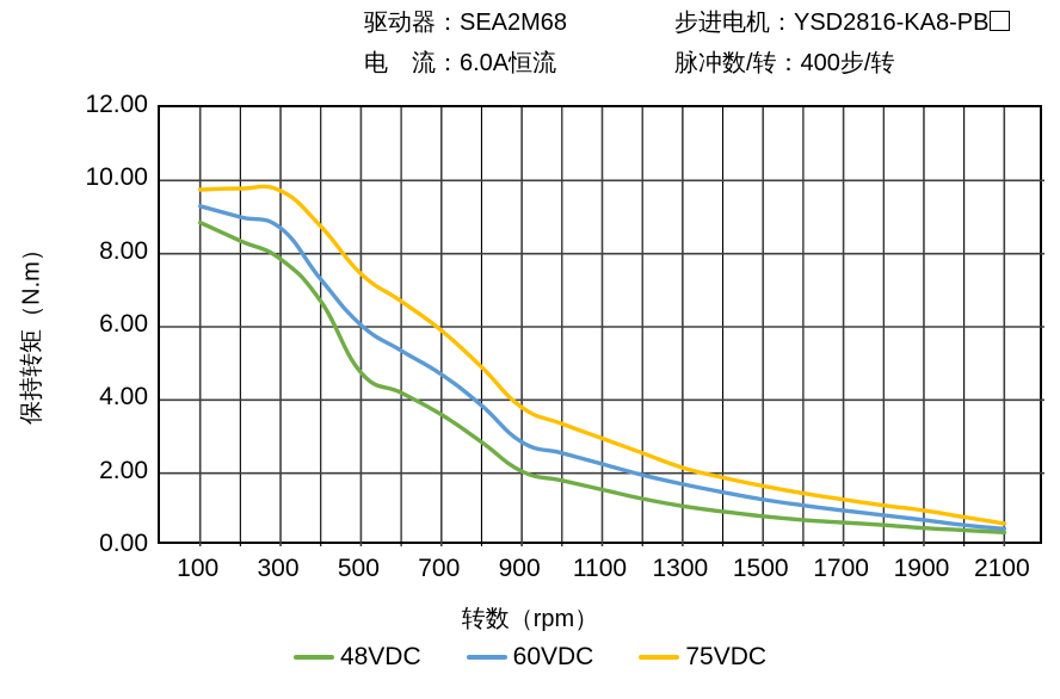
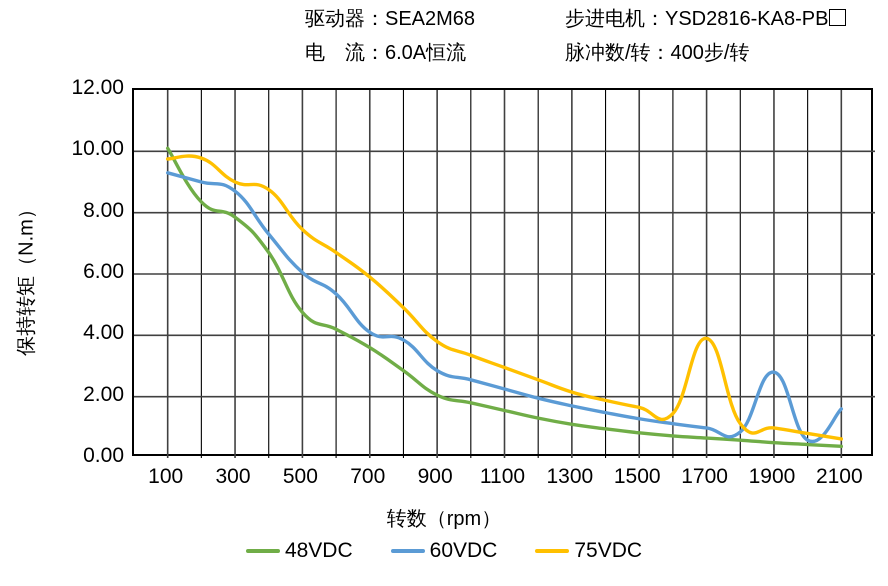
48VDC/100: 8.8 -> 10.1
75VDC/300: 9.7 -> 9.0
60VDC/700: 4.7 -> 4.1
75VDC/1700: 1.3 -> 3.9
60VDC/1900: 0.7 -> 2.8
60VDC/2100: 0.5 -> 1.6
